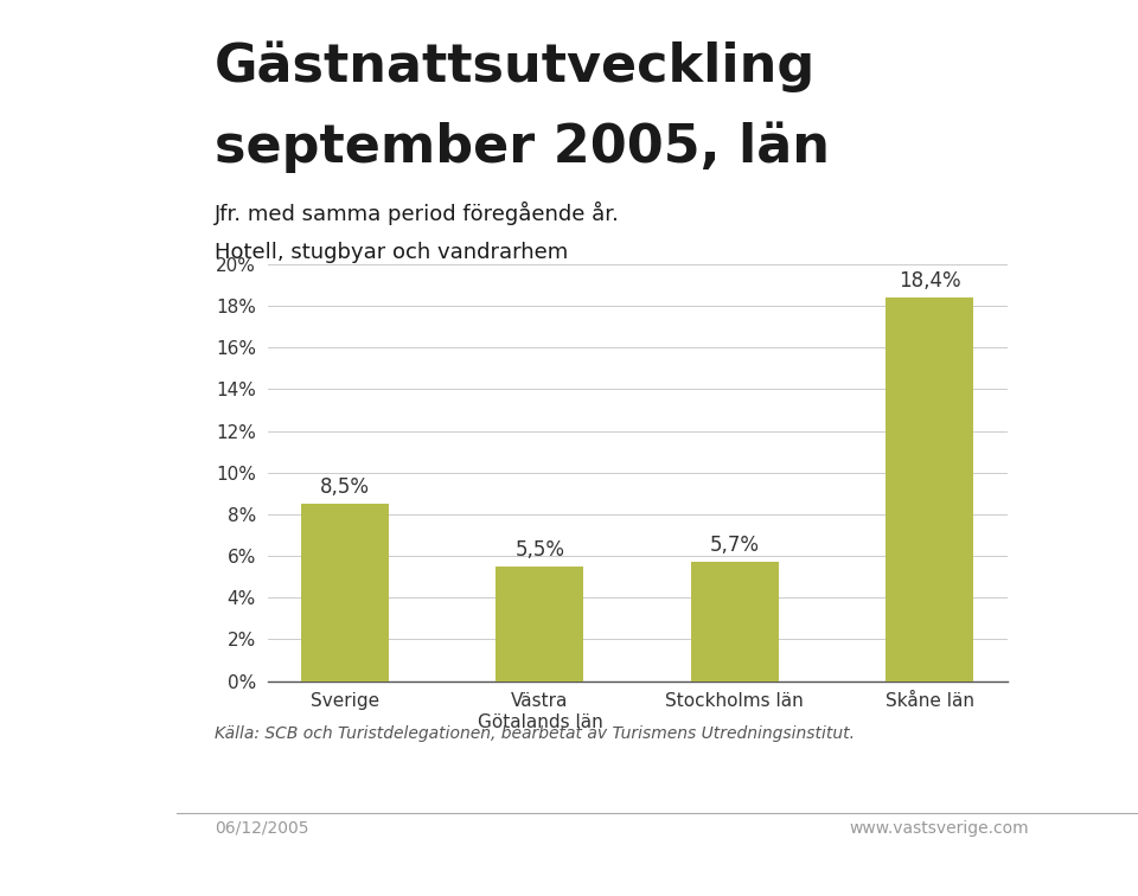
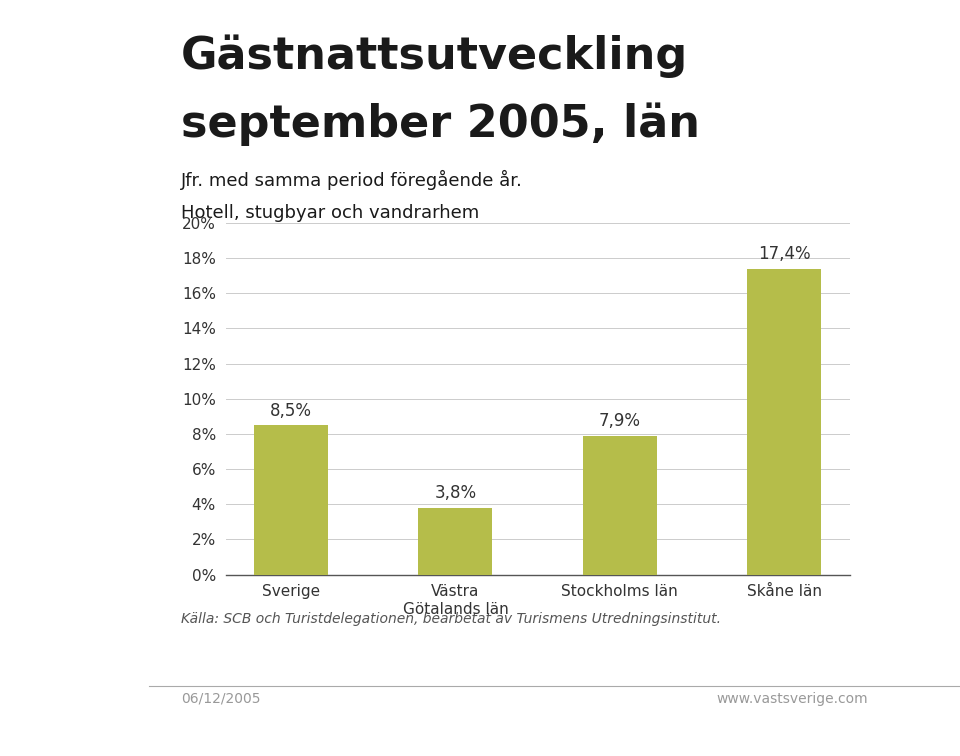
Västra Götalands län: 5,5% -> 3,8%
Stockholms län: 5,7% -> 7,9%
Skåne län: 18,4% -> 17,4%
